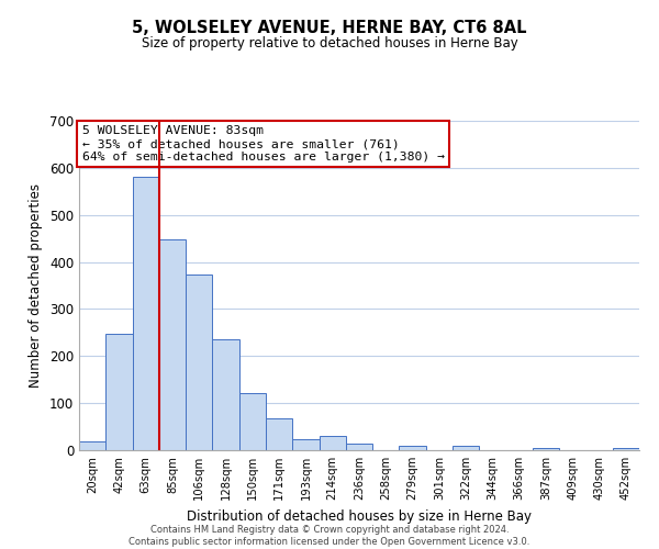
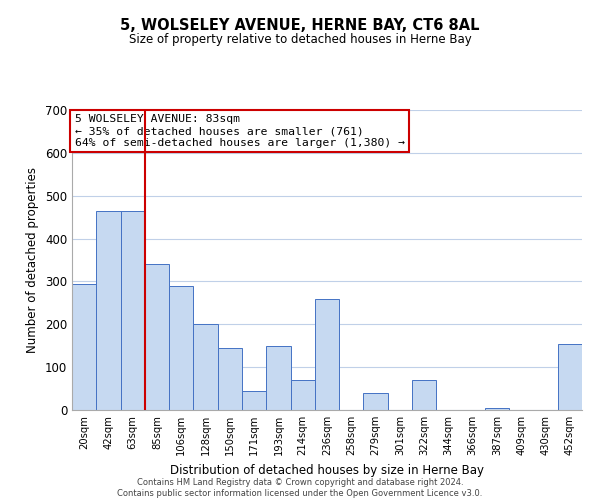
20sqm: 18 -> 295
42sqm: 247 -> 465
63sqm: 582 -> 465
85sqm: 449 -> 340
106sqm: 374 -> 290
128sqm: 236 -> 200
150sqm: 122 -> 145
171sqm: 68 -> 45
193sqm: 24 -> 150
214sqm: 31 -> 70
236sqm: 14 -> 260
279sqm: 10 -> 40
322sqm: 9 -> 70
452sqm: 4 -> 155
